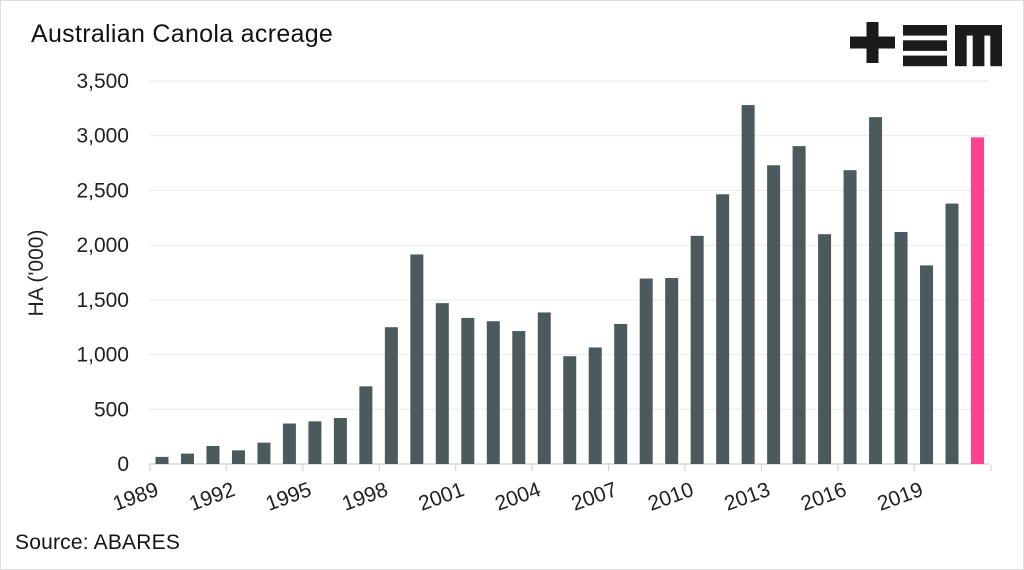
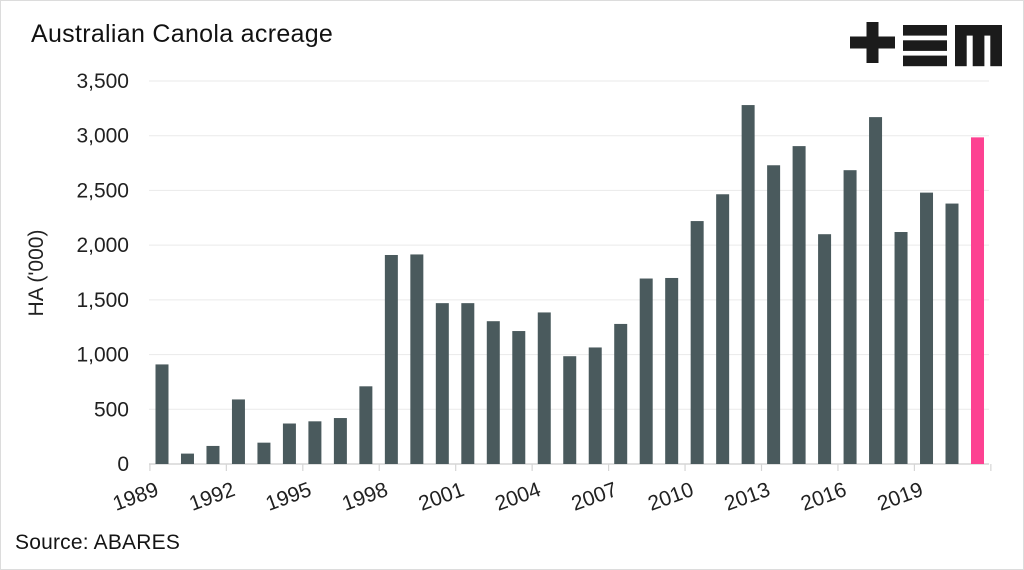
1989: 60 -> 910
1992: 120 -> 590
1998: 1250 -> 1910
2001: 1340 -> 1470
2010: 2080 -> 2220
2019: 1820 -> 2480
